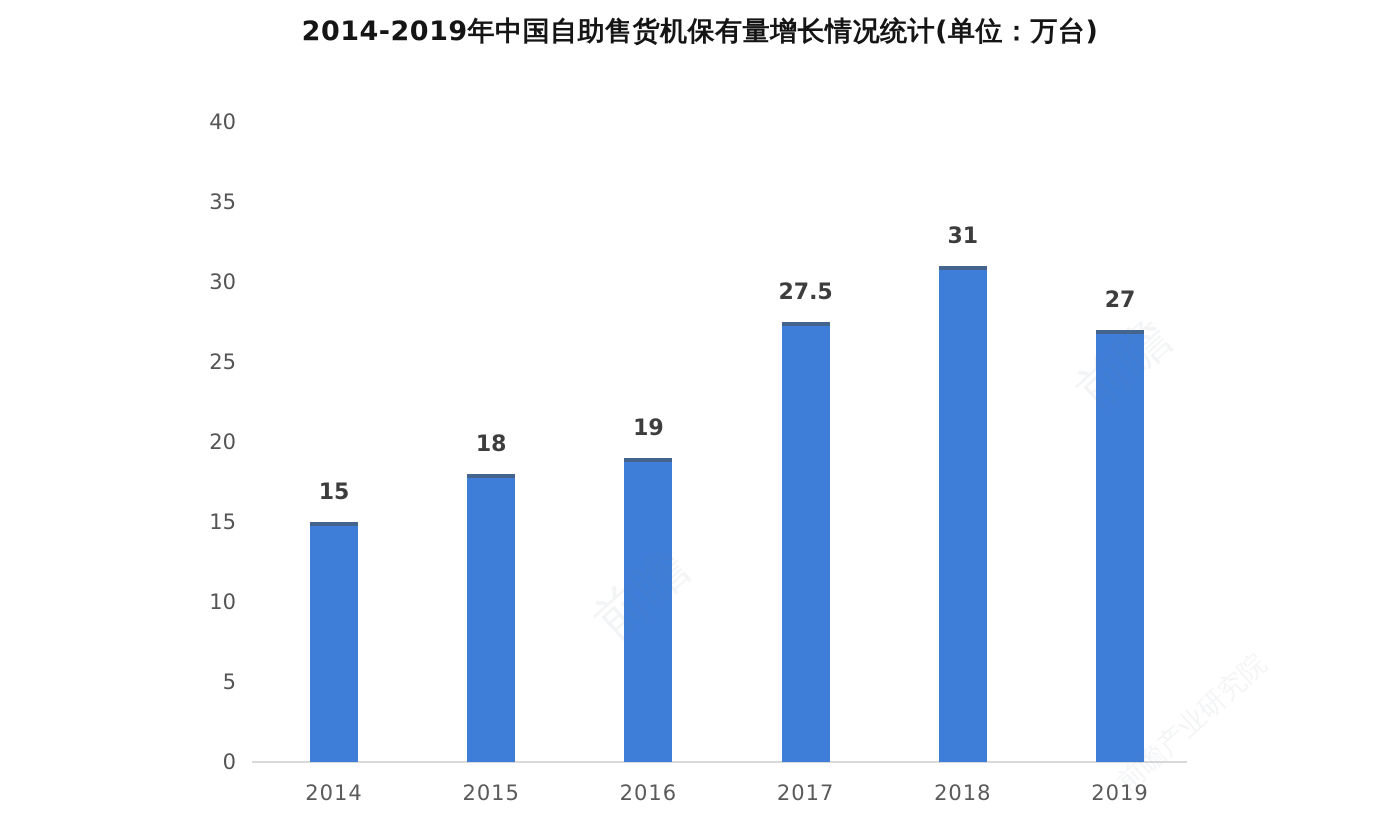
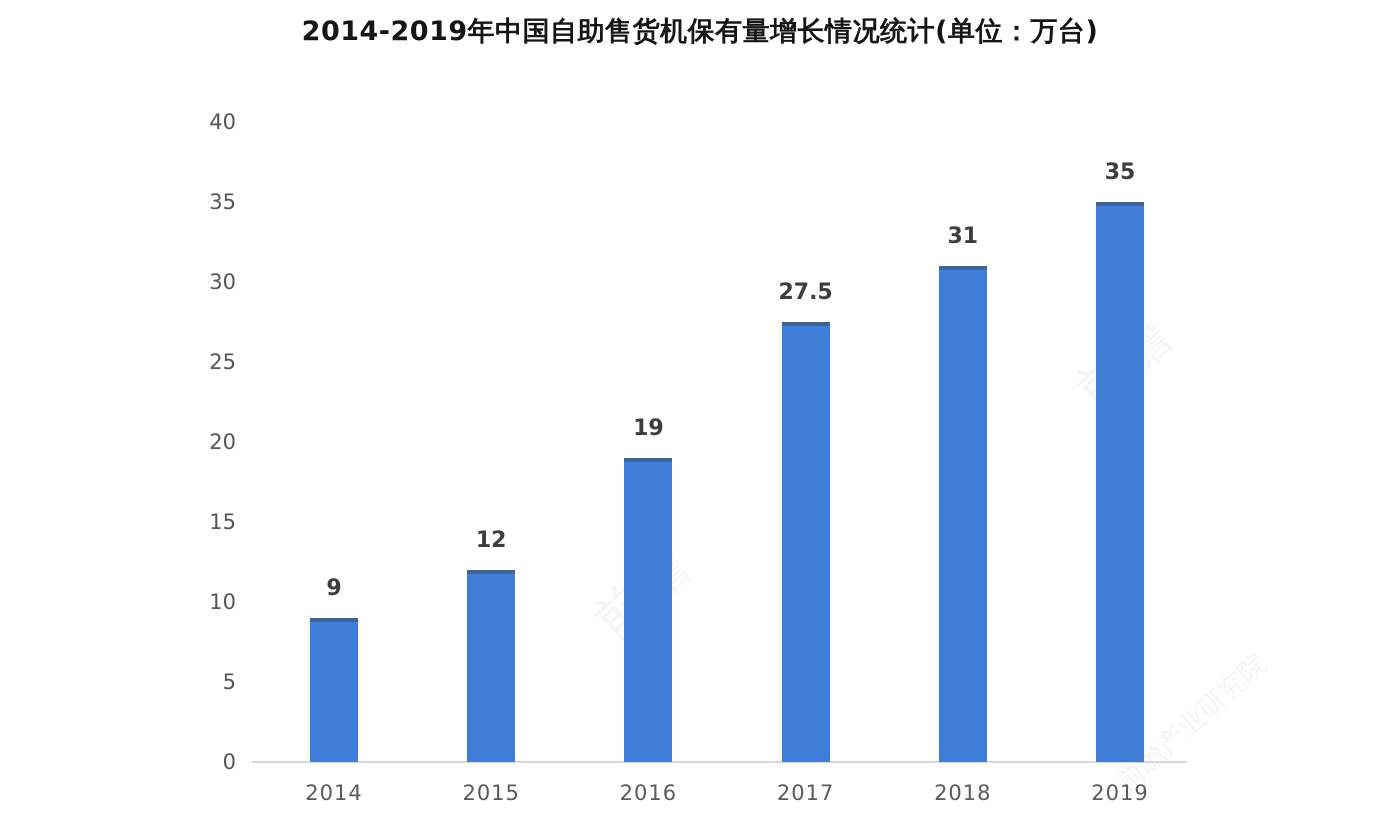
2014: 15 -> 9
2015: 18 -> 12
2019: 27 -> 35
